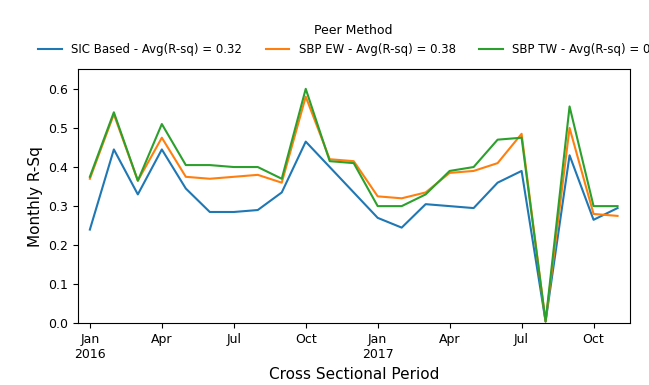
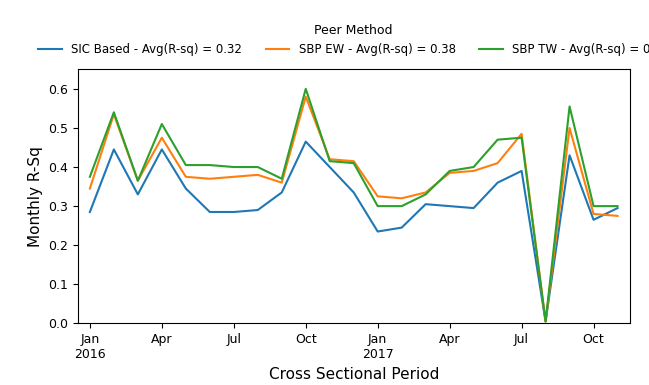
SIC Based - Avg(R-sq) = 0.32/Jan 2016: 0.240 -> 0.285
SBP EW - Avg(R-sq) = 0.38/Jan 2016: 0.370 -> 0.345
SIC Based - Avg(R-sq) = 0.32/Jan 2017: 0.270 -> 0.235
